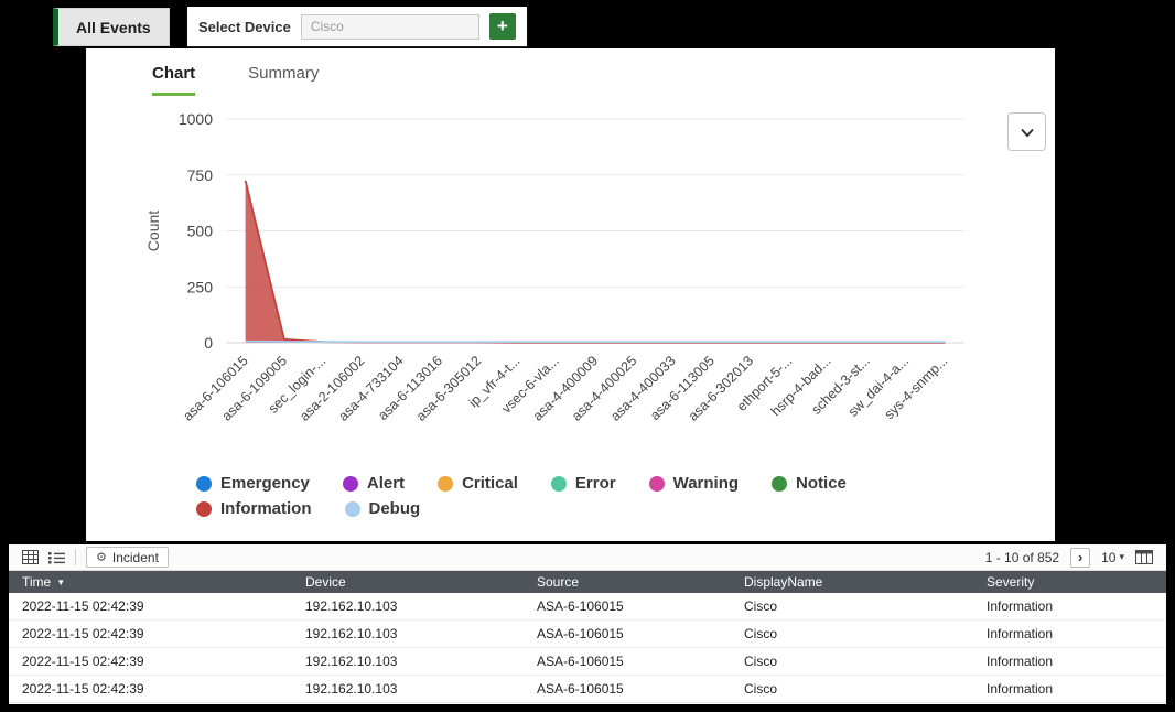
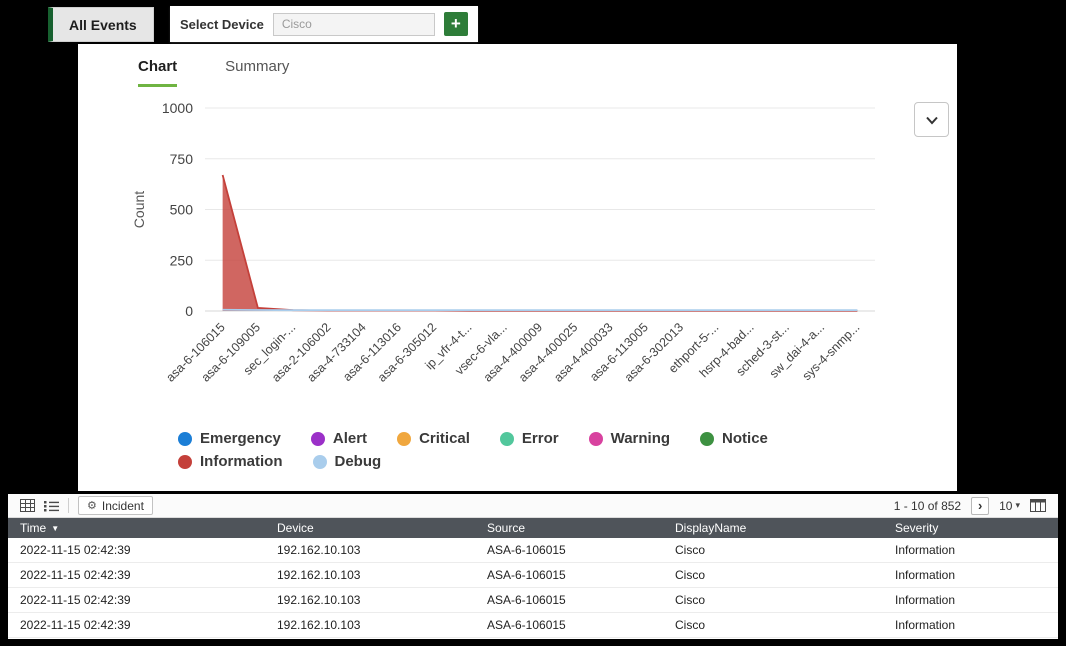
Information/asa-6-106015: 720 -> 670
